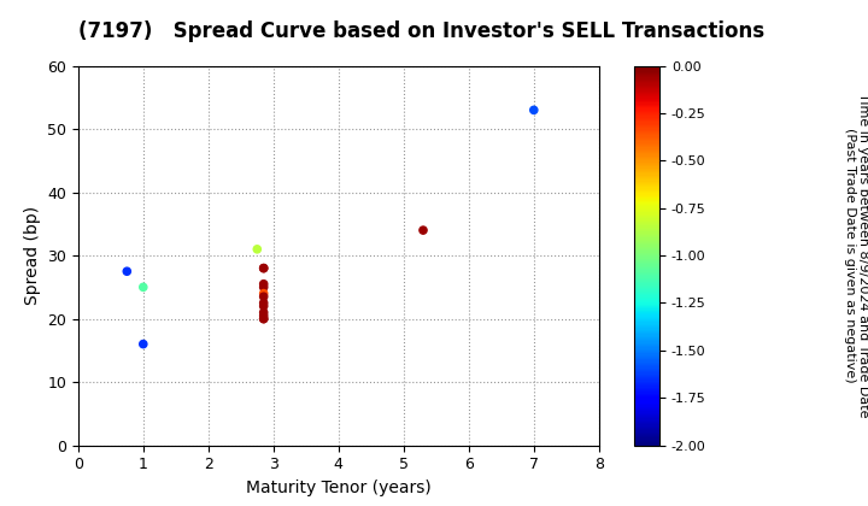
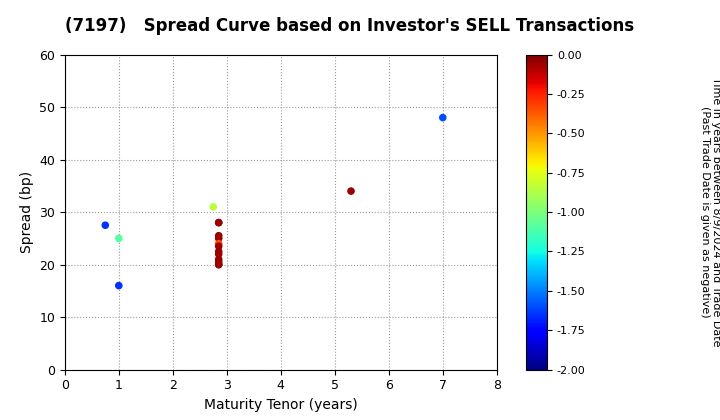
7: 53.0 -> 48.0
